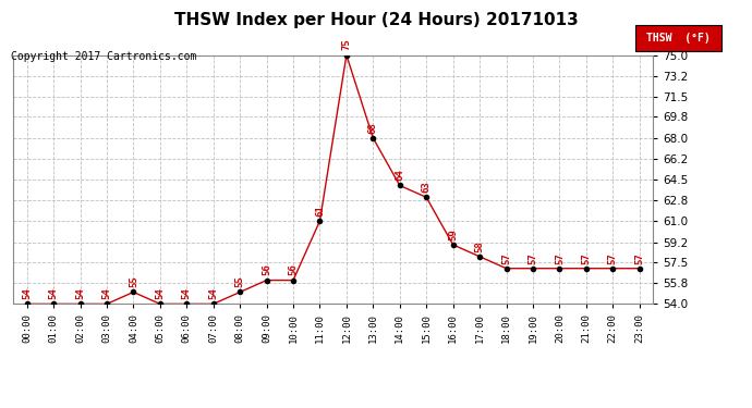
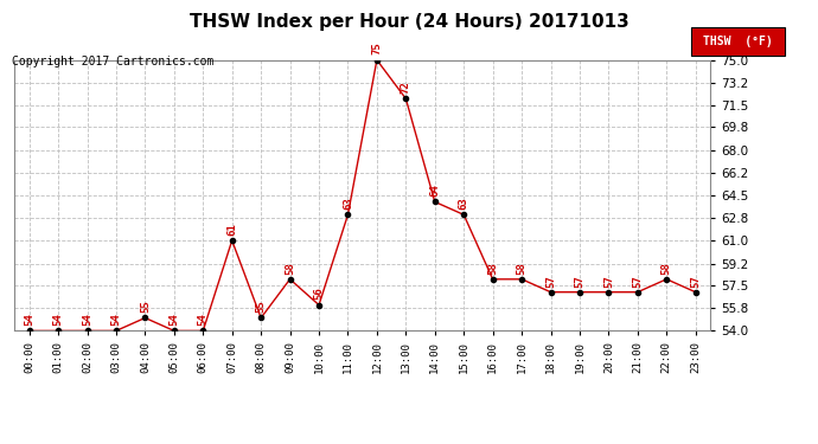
07:00: 54 -> 61
09:00: 56 -> 58
11:00: 61 -> 63
13:00: 68 -> 72
16:00: 59 -> 58
22:00: 57 -> 58
